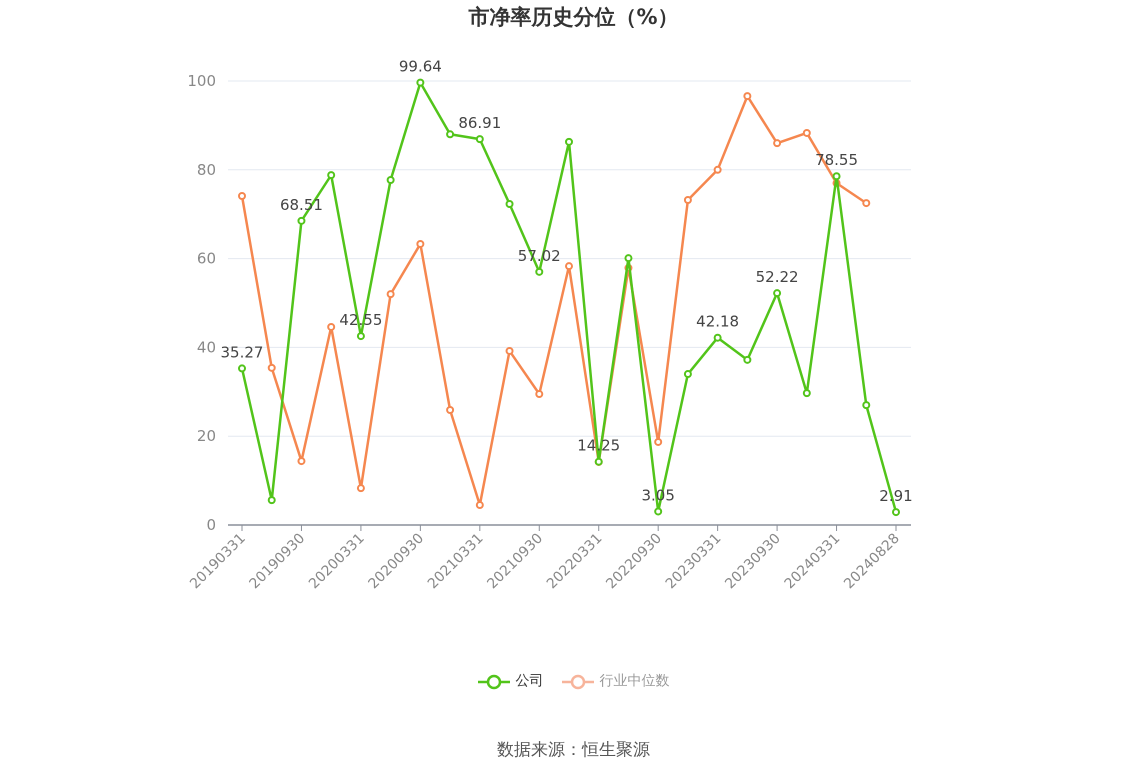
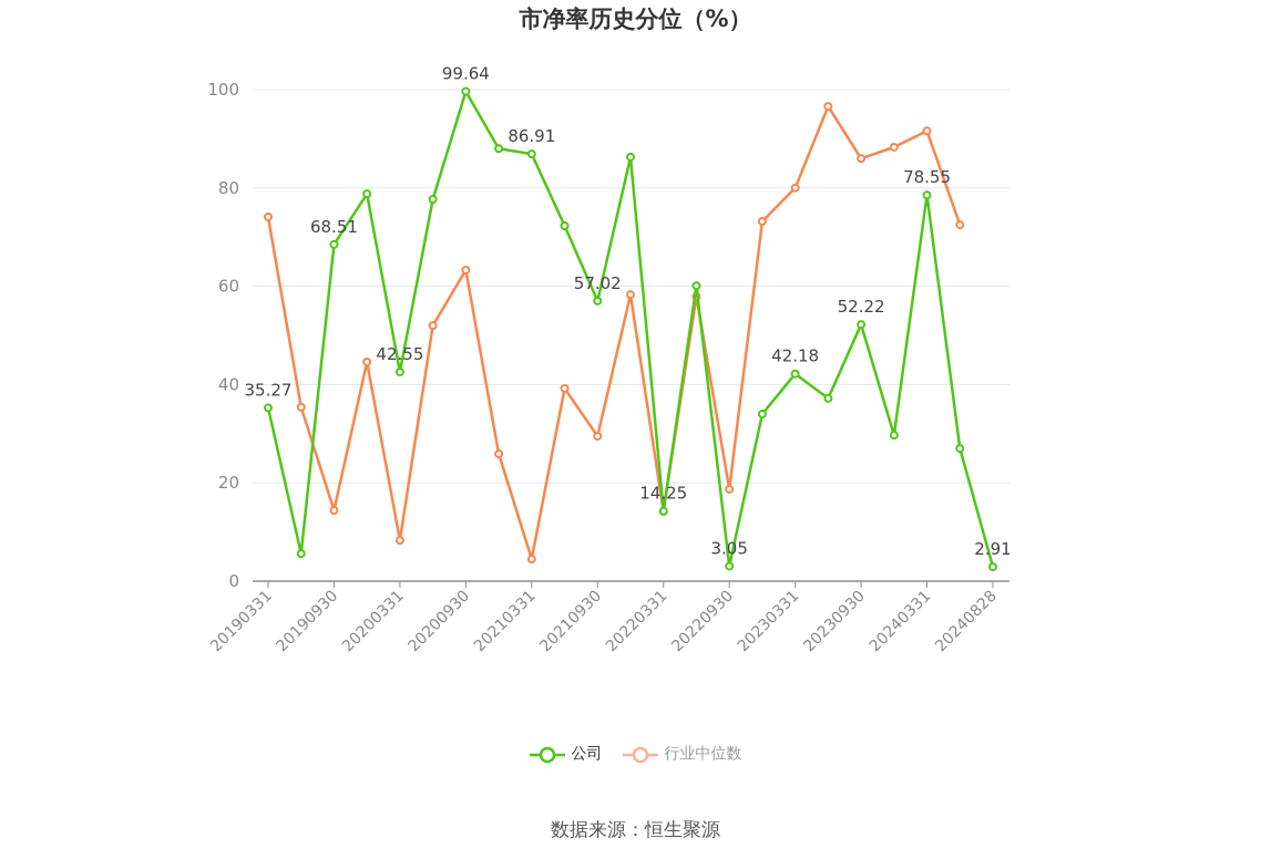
行业中位数/20240331: 77 -> 92
